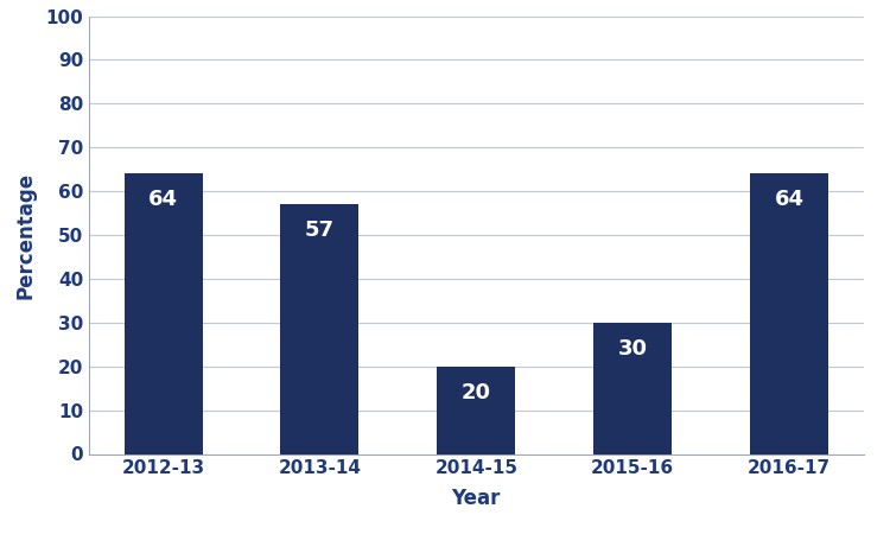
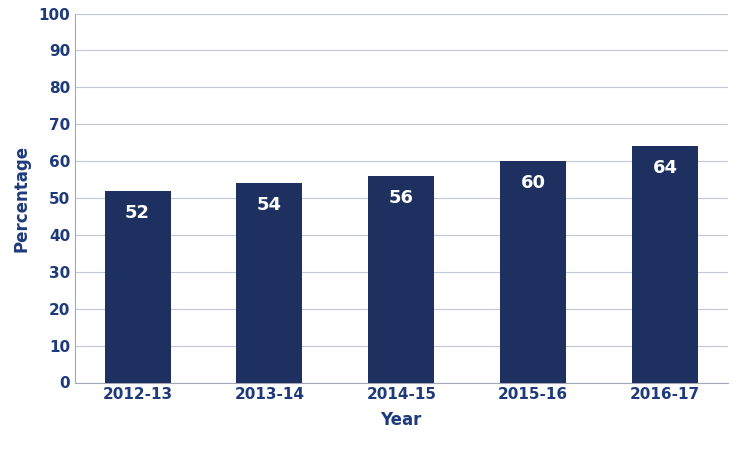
2012-13: 64 -> 52
2013-14: 57 -> 54
2014-15: 20 -> 56
2015-16: 30 -> 60
